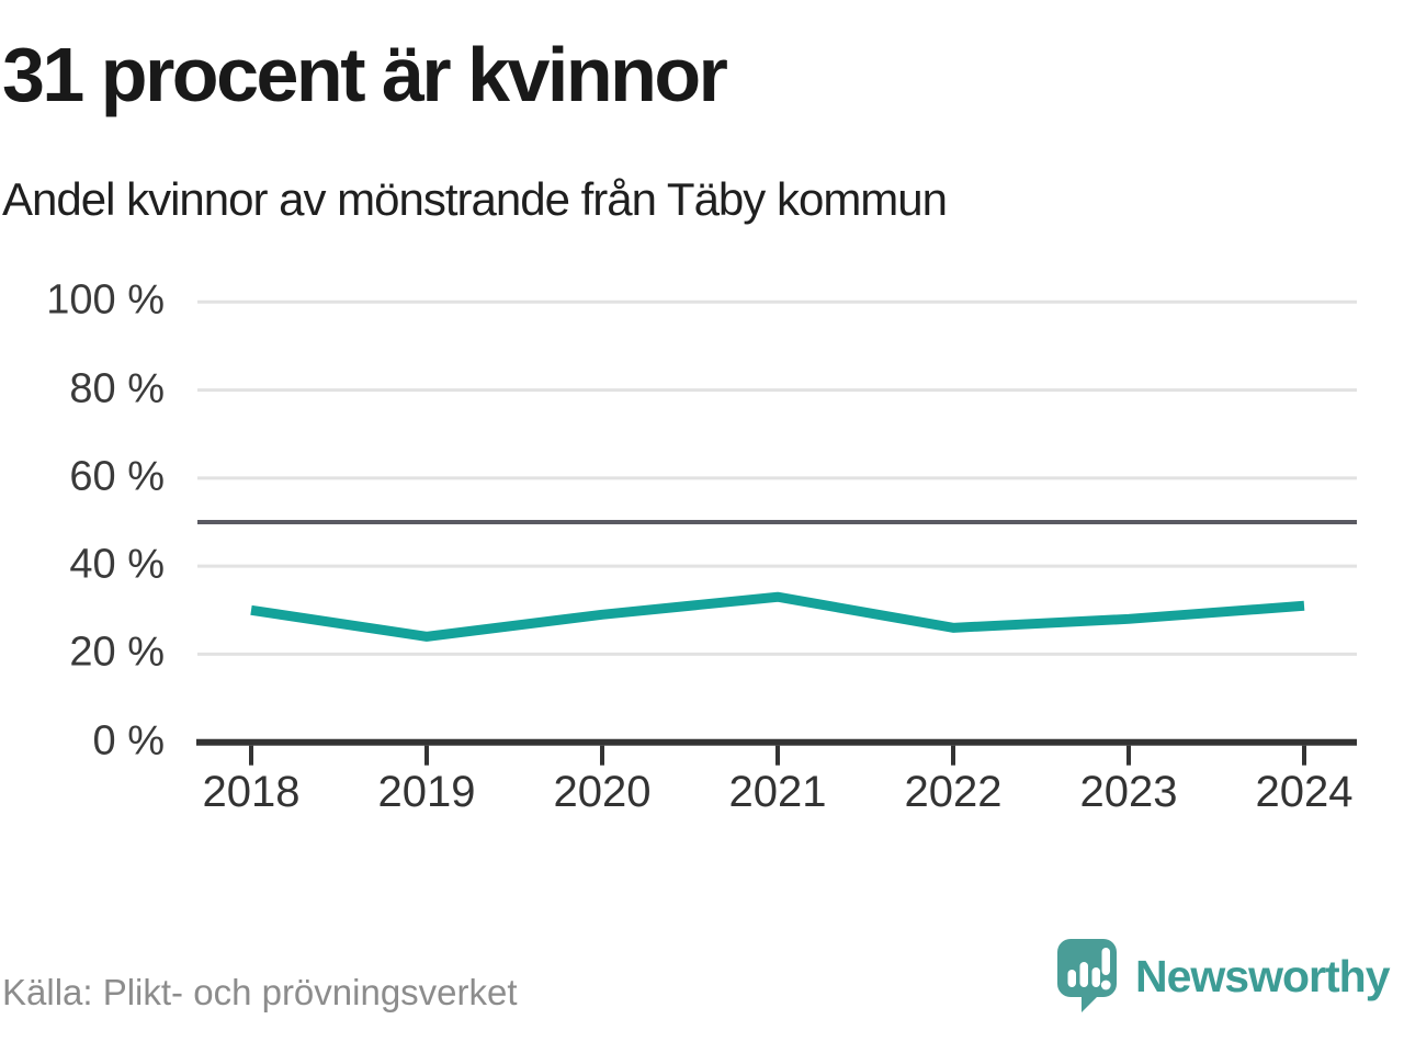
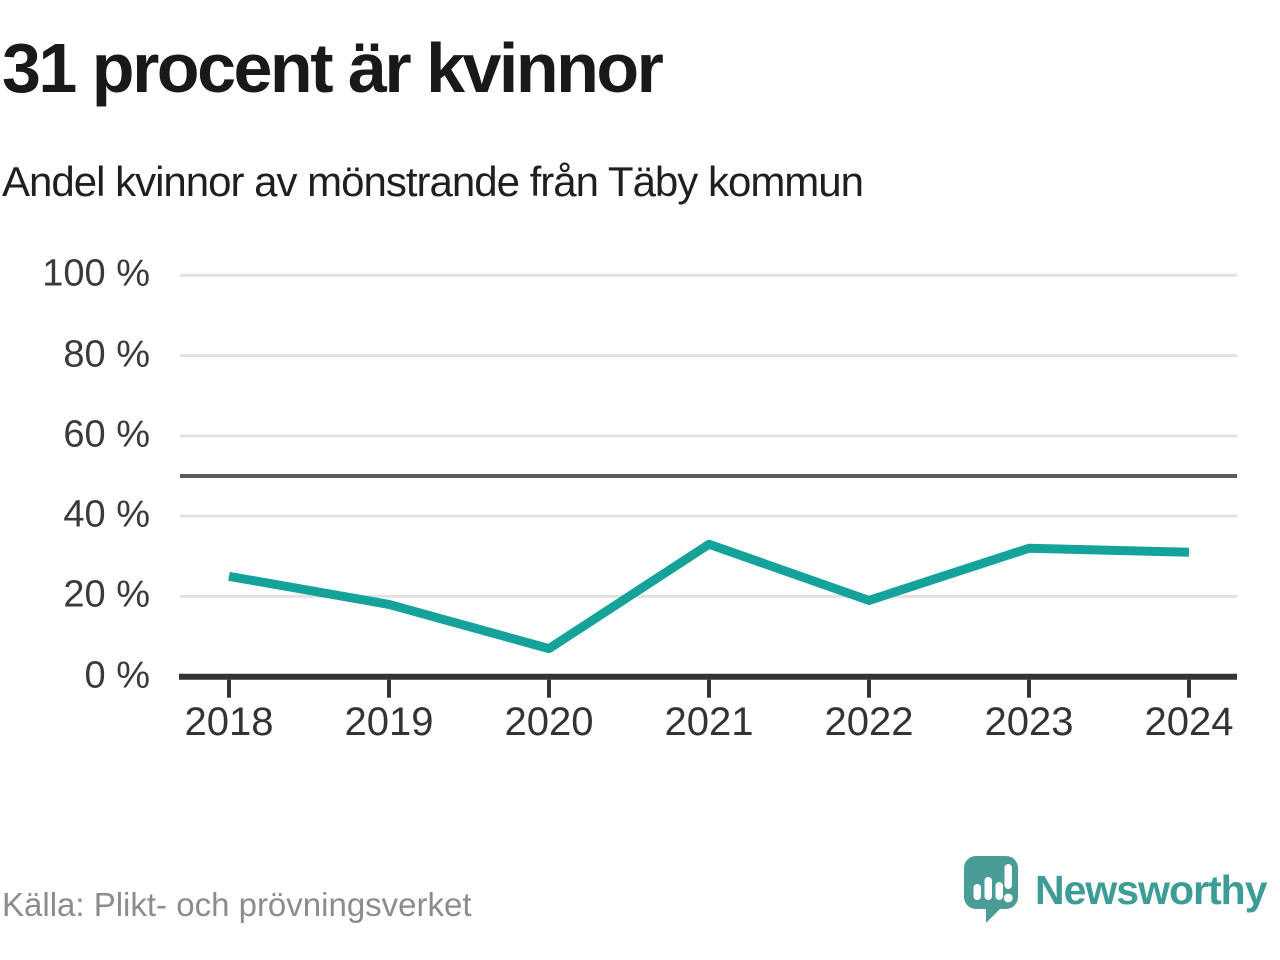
2018: 30% -> 25%
2019: 24% -> 18%
2020: 29% -> 7%
2022: 26% -> 19%
2023: 28% -> 32%
